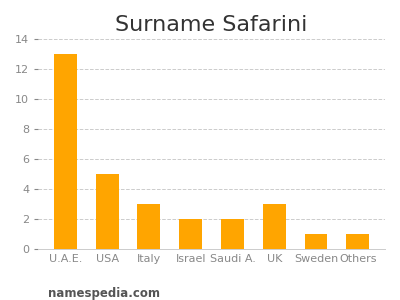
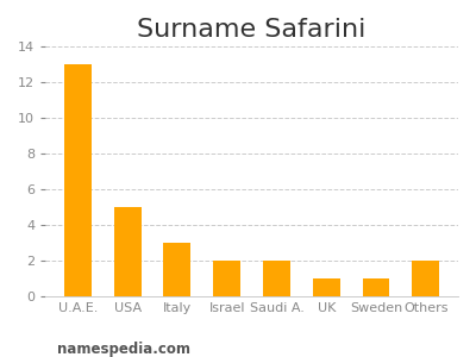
UK: 3 -> 1
Others: 1 -> 2
